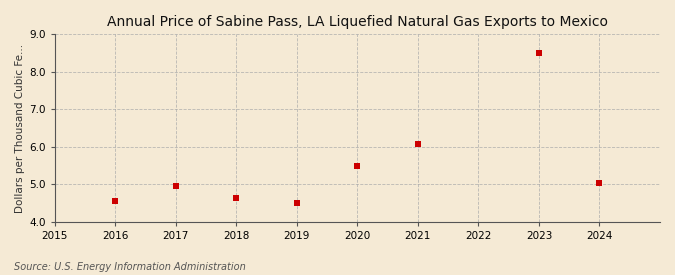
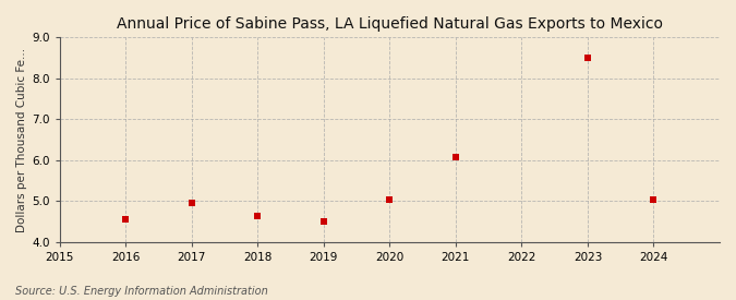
2020: 5.50 -> 5.02
